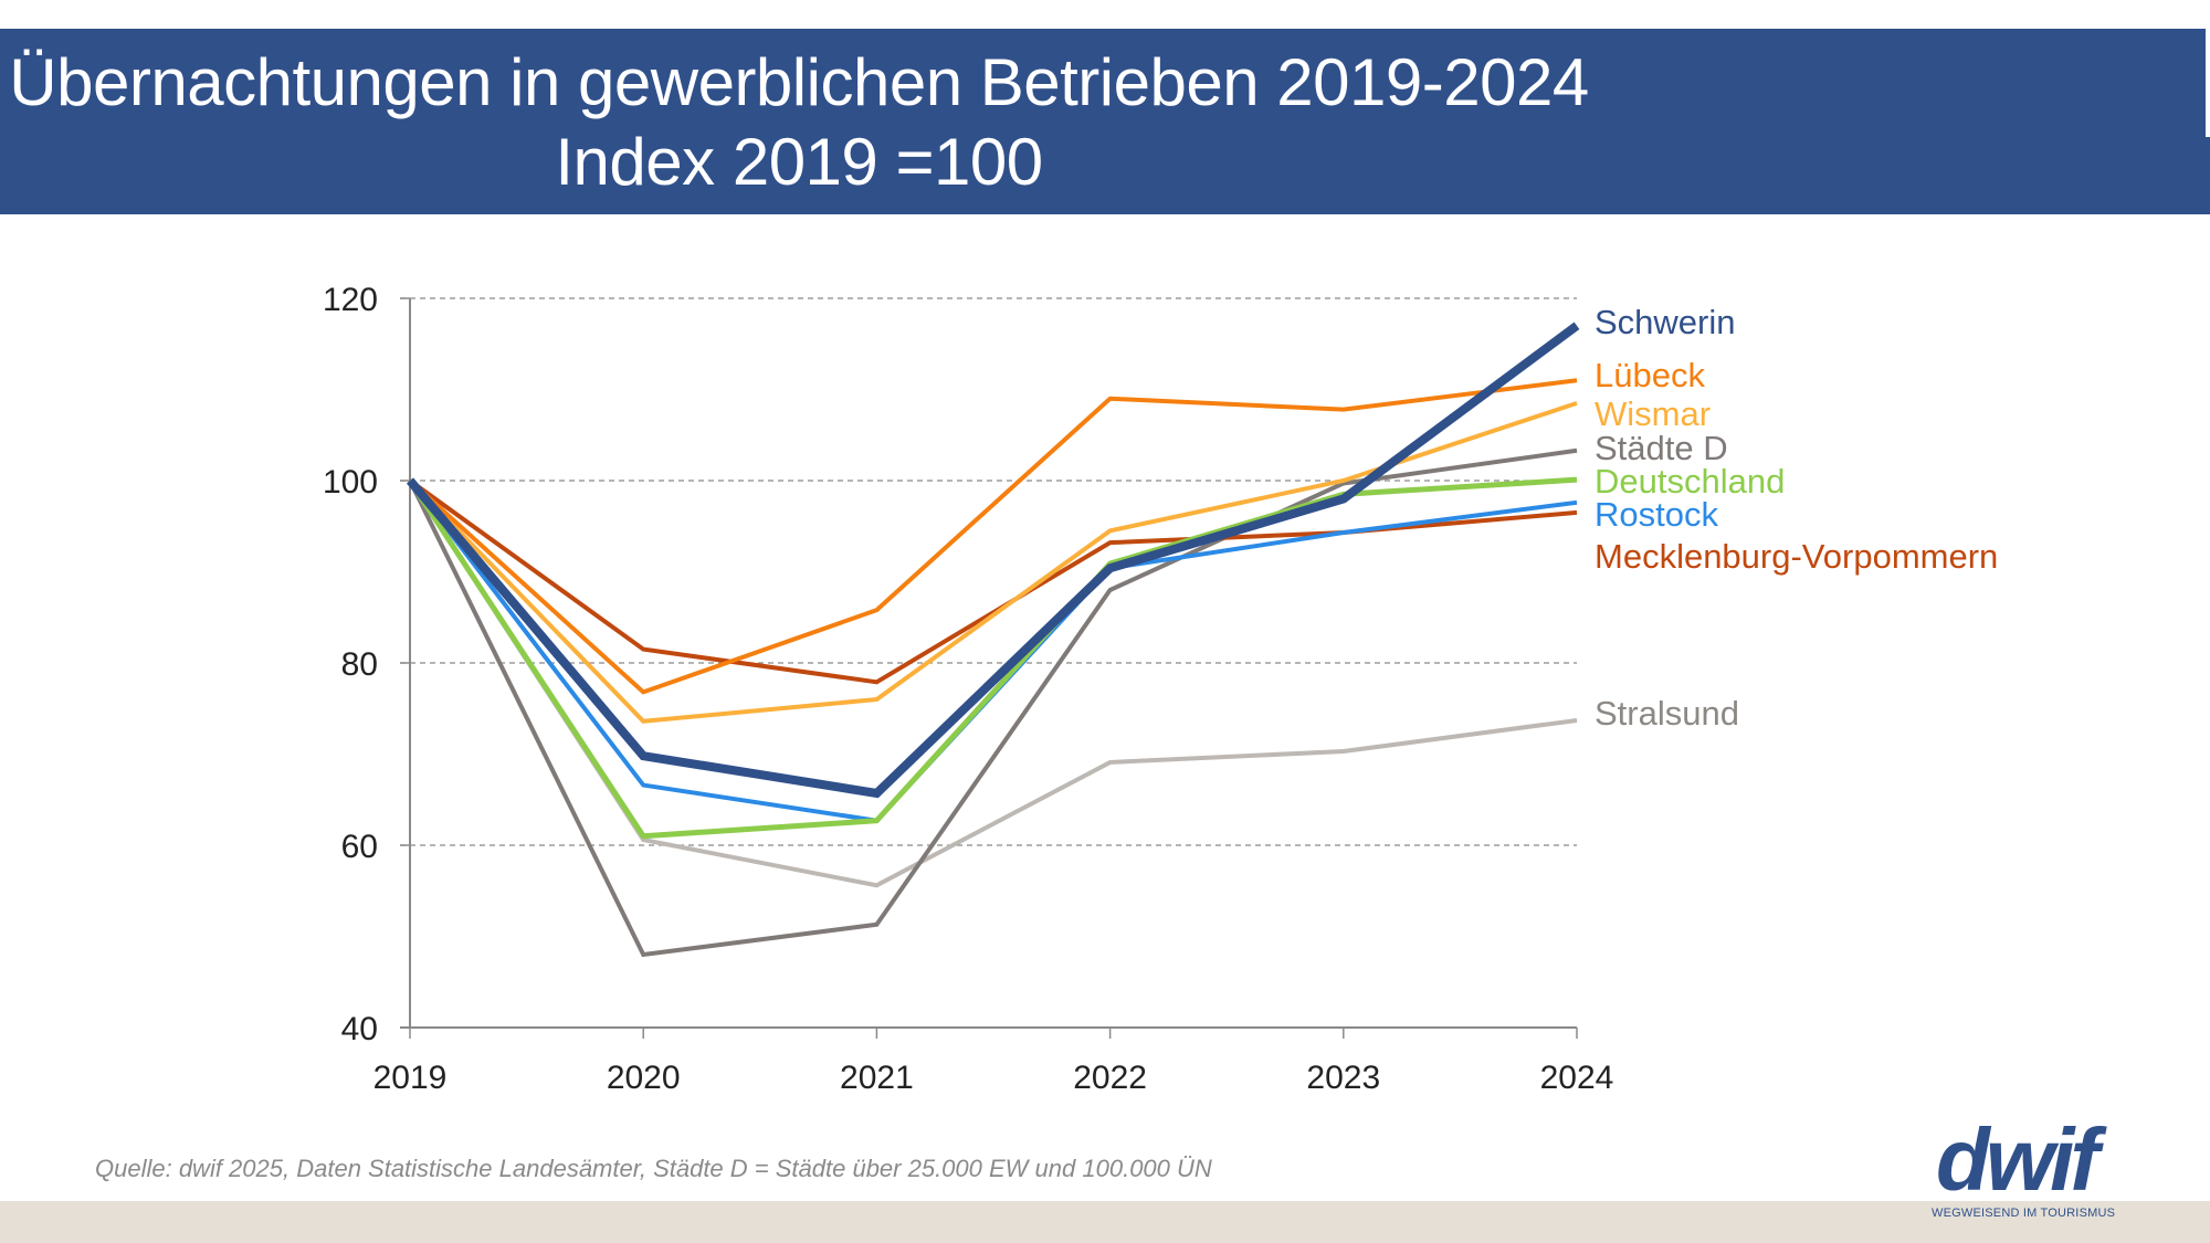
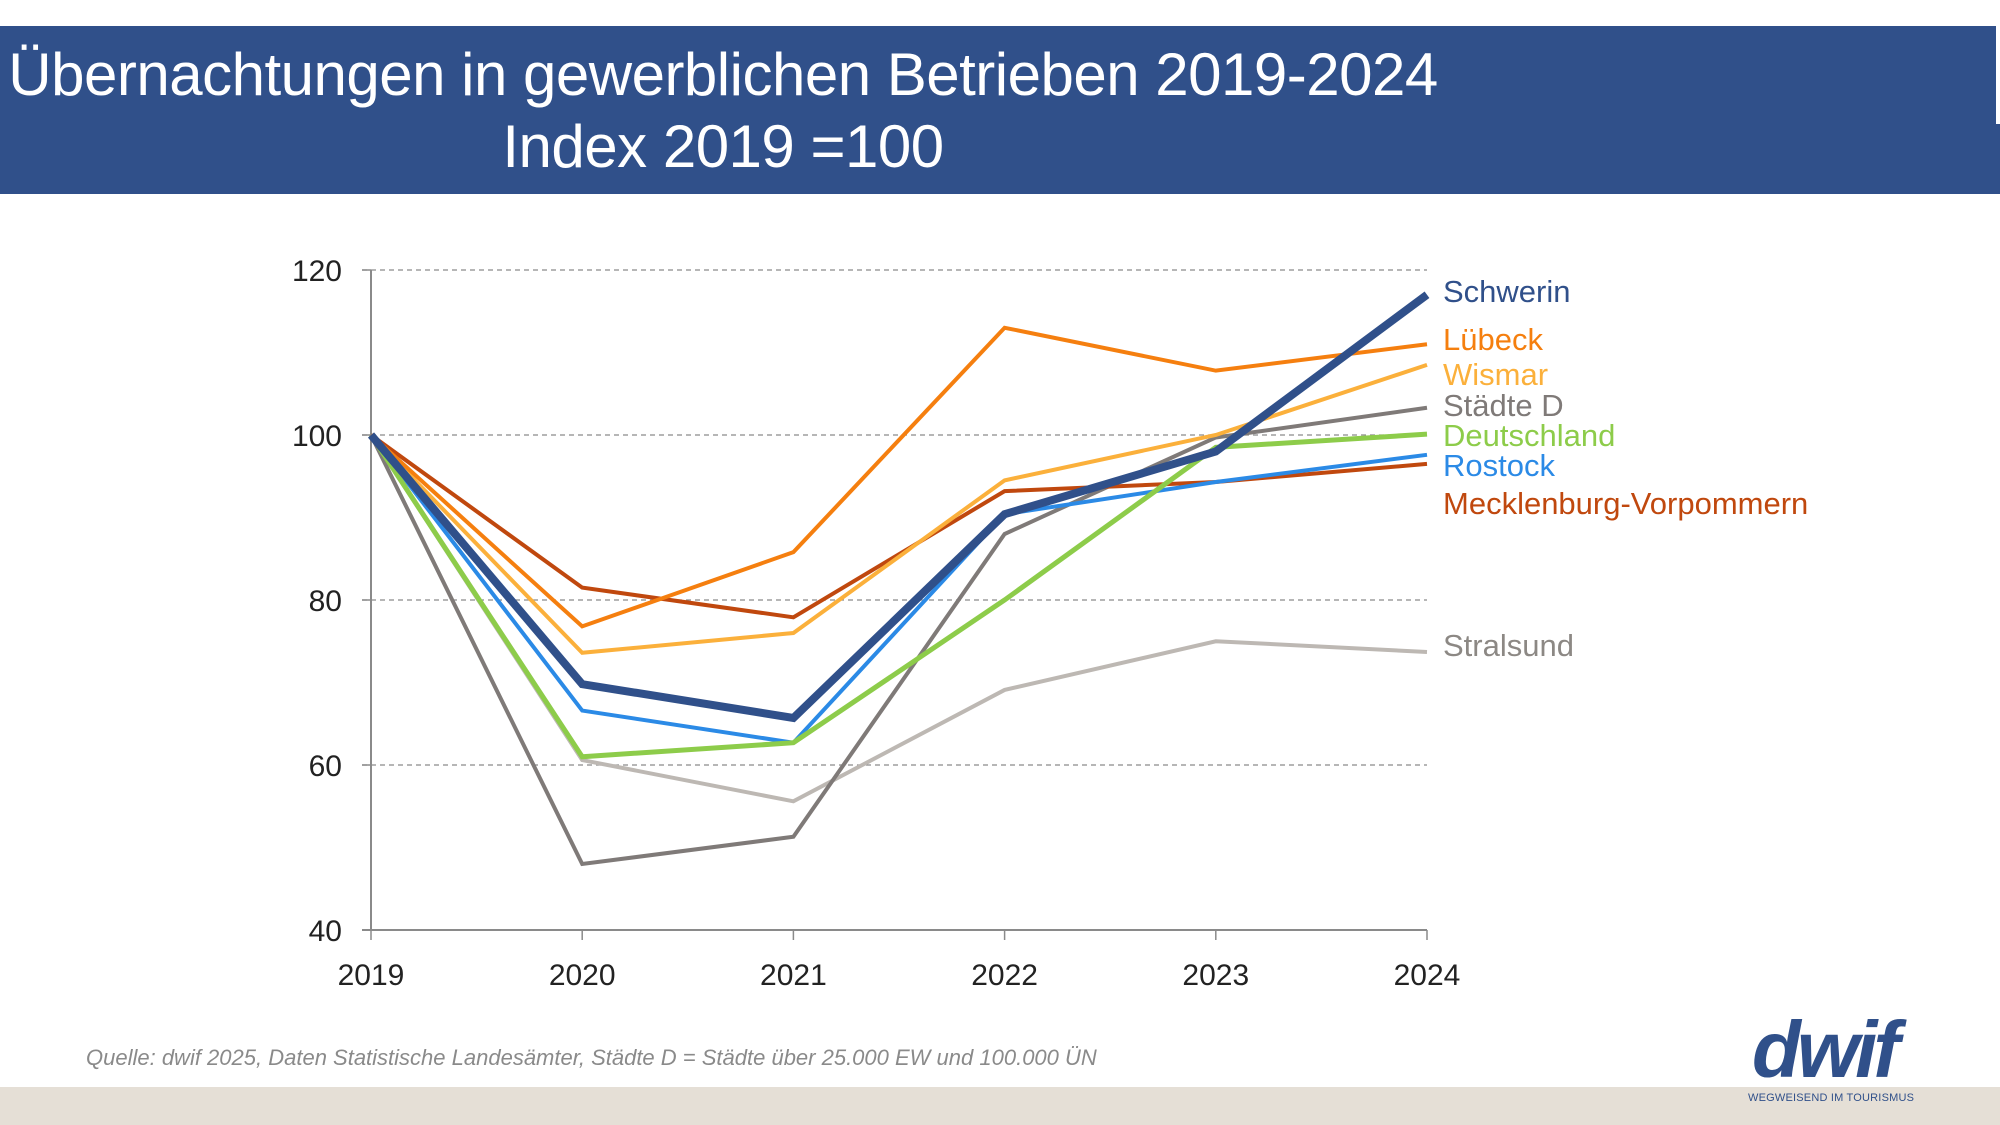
Lübeck/2022: 109 -> 113
Deutschland/2022: 91 -> 80
Stralsund/2023: 70 -> 75
